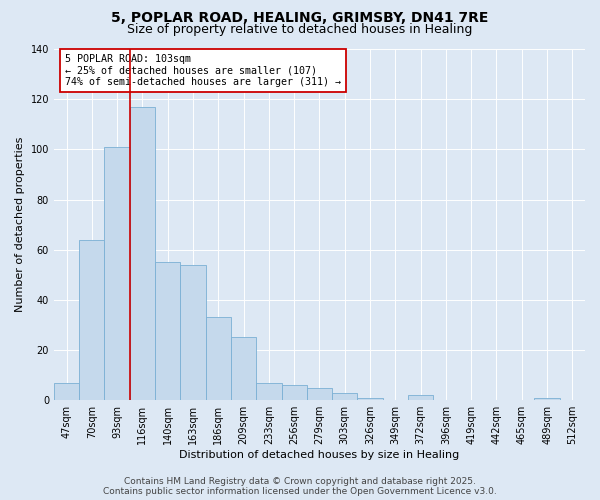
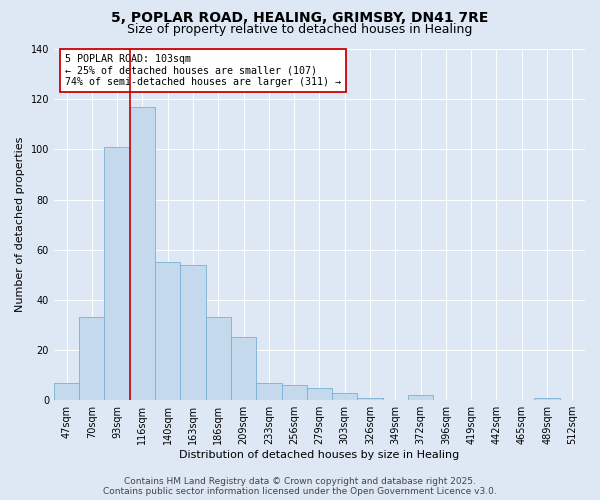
70sqm: 64 -> 33
